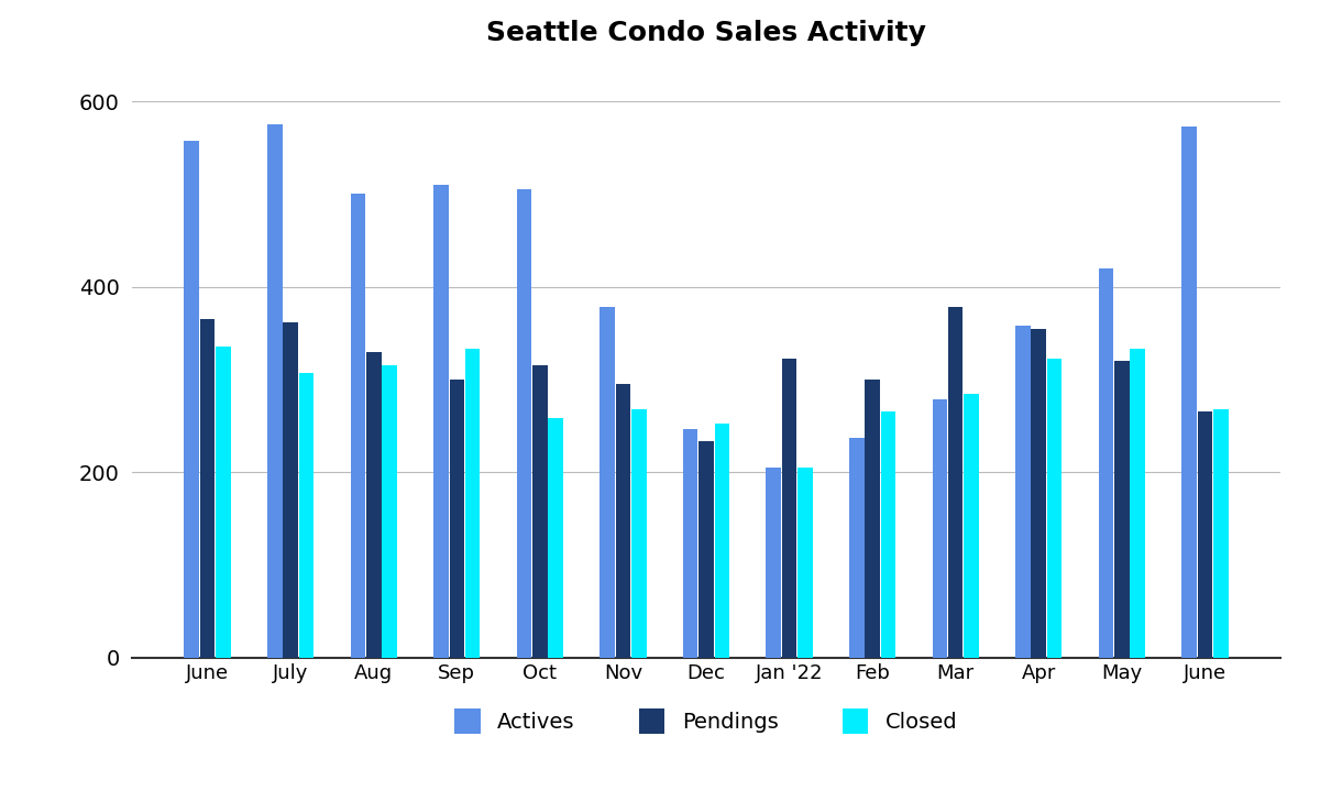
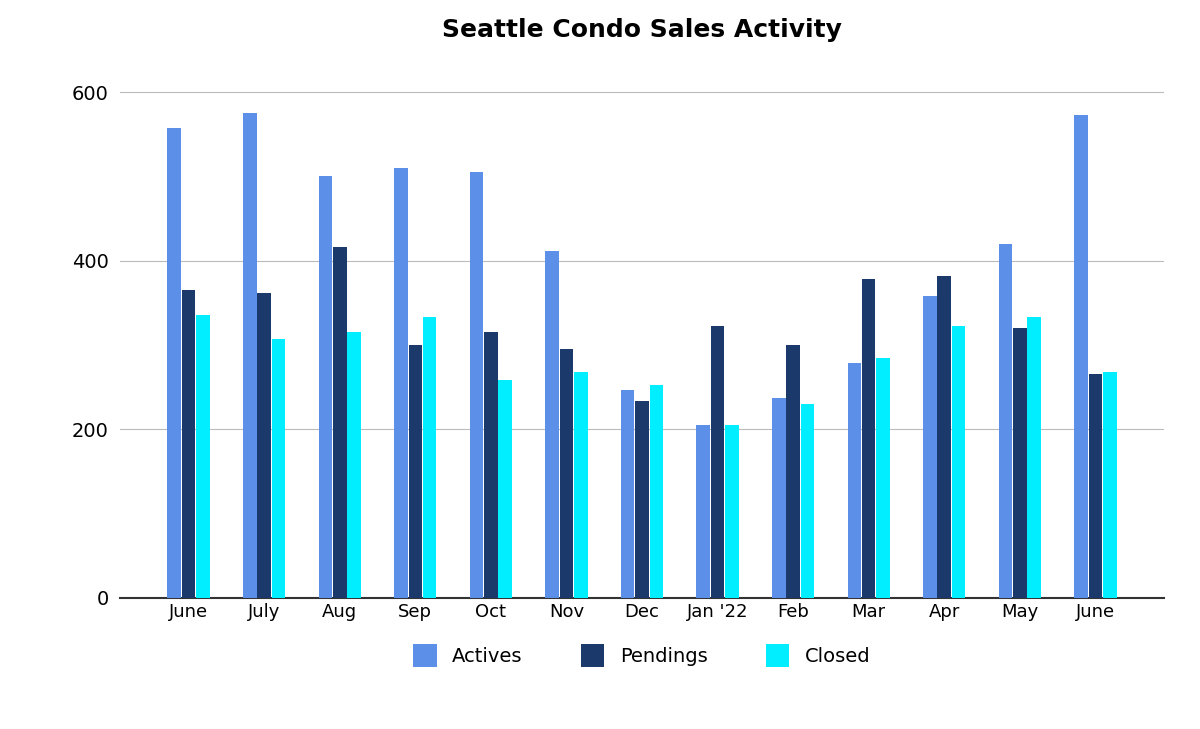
Pendings/Aug: 330 -> 416
Actives/Nov: 378 -> 412
Closed/Feb: 265 -> 230
Pendings/Apr: 355 -> 382
